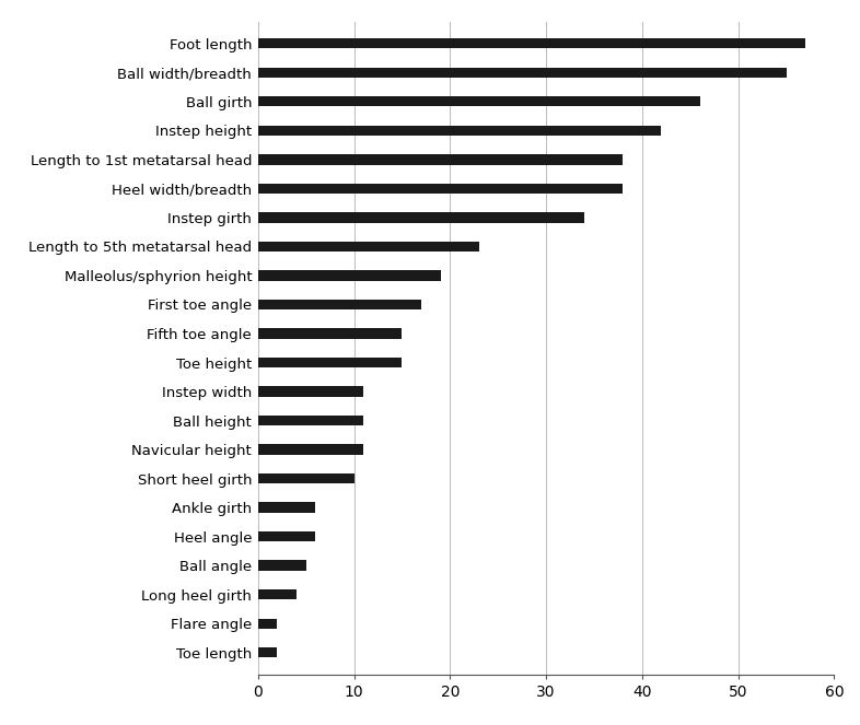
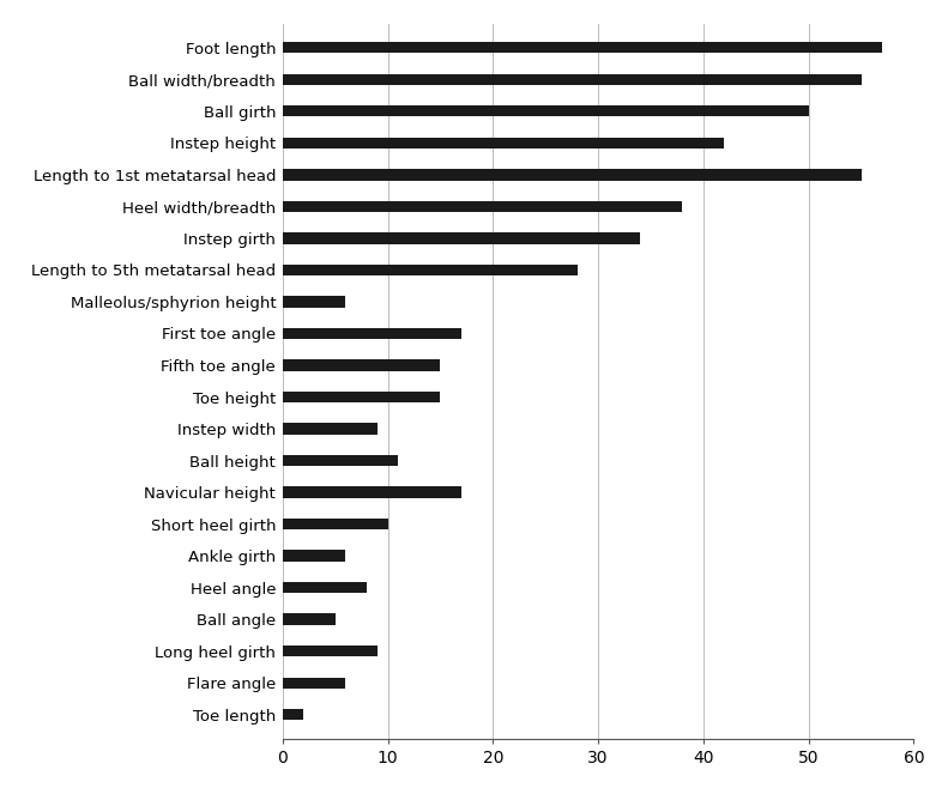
Ball girth: 46 -> 50
Length to 1st metatarsal head: 38 -> 55
Length to 5th metatarsal head: 23 -> 28
Malleolus/sphyrion height: 19 -> 6
Instep width: 11 -> 9
Navicular height: 11 -> 17
Heel angle: 6 -> 8
Long heel girth: 4 -> 9
Flare angle: 2 -> 6
